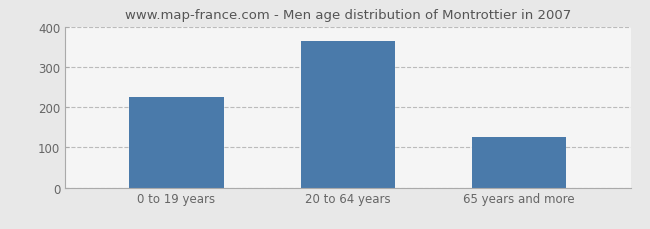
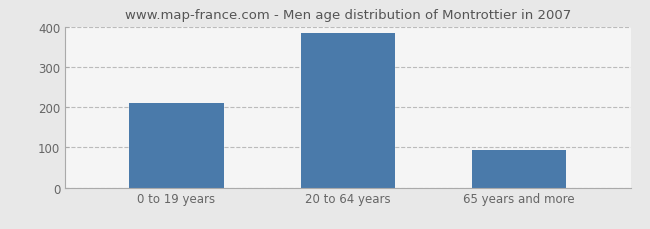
0 to 19 years: 225 -> 209
20 to 64 years: 365 -> 384
65 years and more: 125 -> 93
